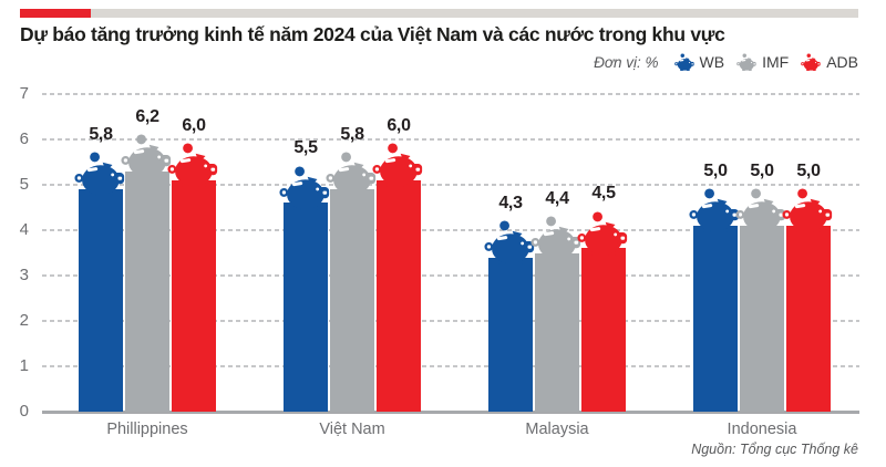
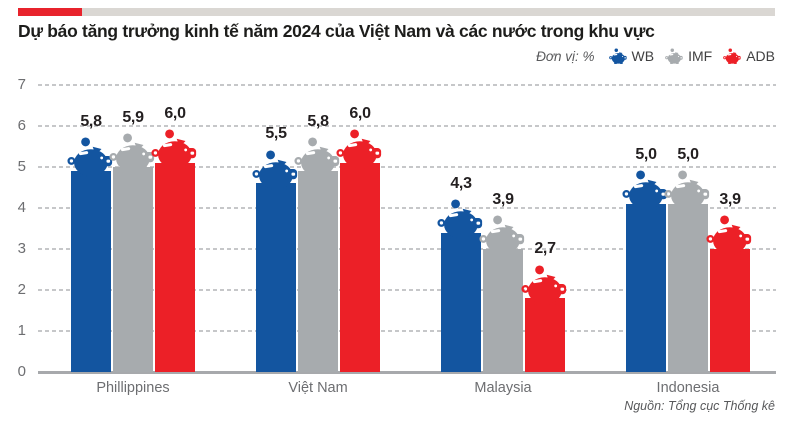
IMF/Phillippines: 6,2 -> 5,9
IMF/Malaysia: 4,4 -> 3,9
ADB/Malaysia: 4,5 -> 2,7
ADB/Indonesia: 5,0 -> 3,9
